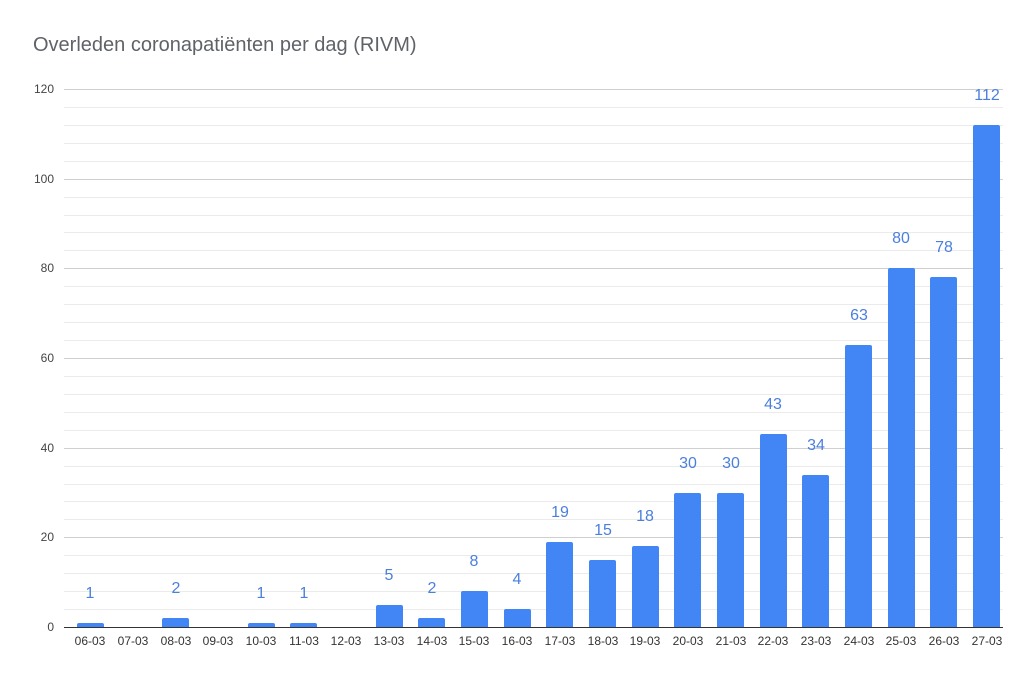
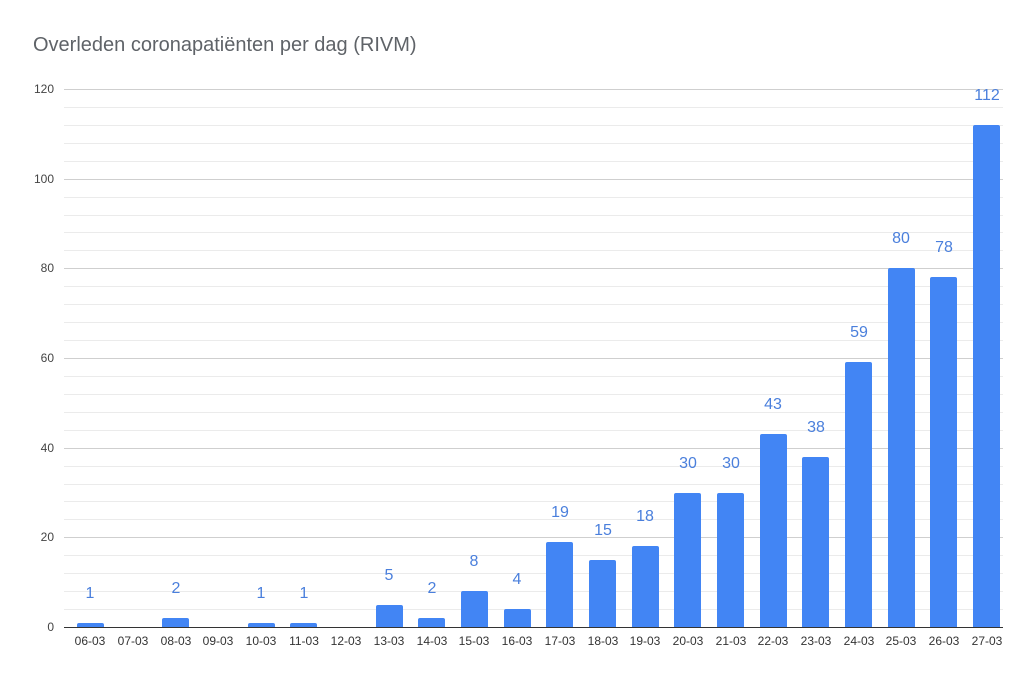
23-03: 34 -> 38
24-03: 63 -> 59
